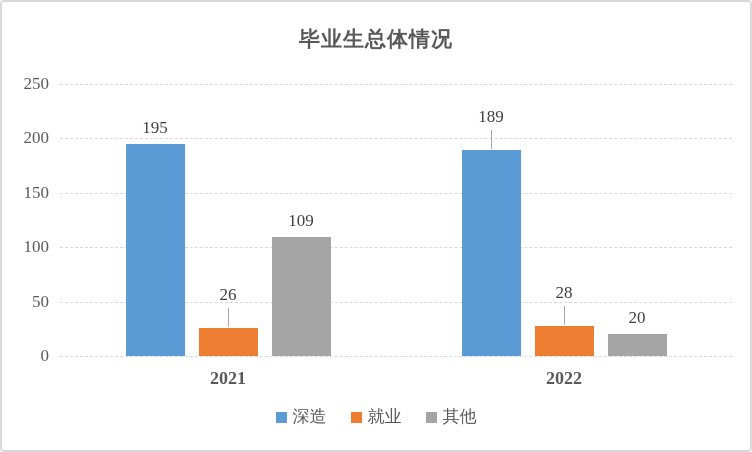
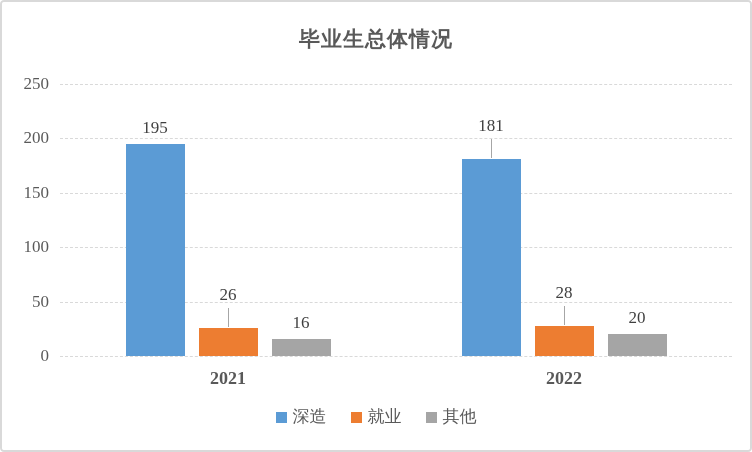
其他/2021: 109 -> 16
深造/2022: 189 -> 181
